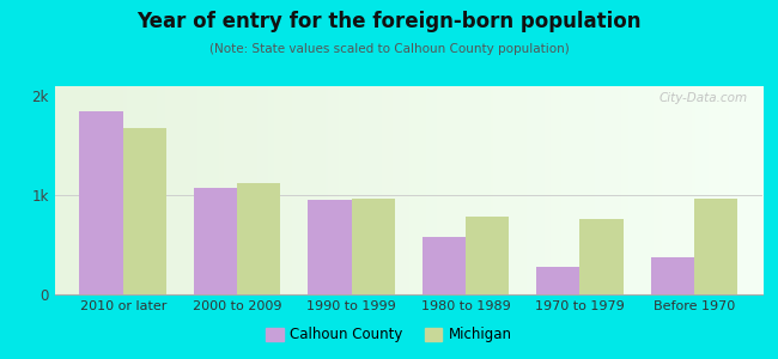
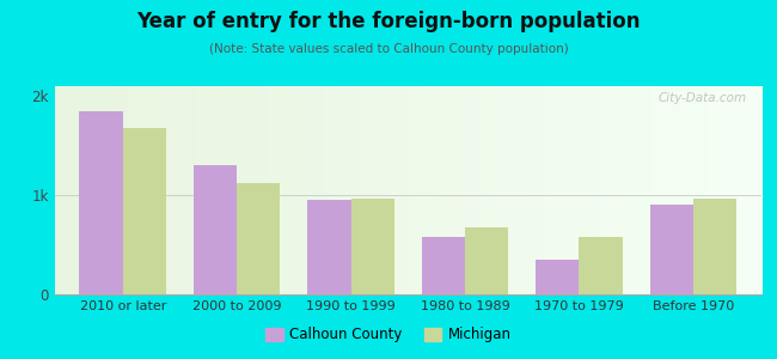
Calhoun County/2000 to 2009: 1.08k -> 1.30k
Michigan/1980 to 1989: 0.78k -> 0.68k
Calhoun County/1970 to 1979: 0.28k -> 0.35k
Michigan/1970 to 1979: 0.76k -> 0.58k
Calhoun County/Before 1970: 0.38k -> 0.90k
